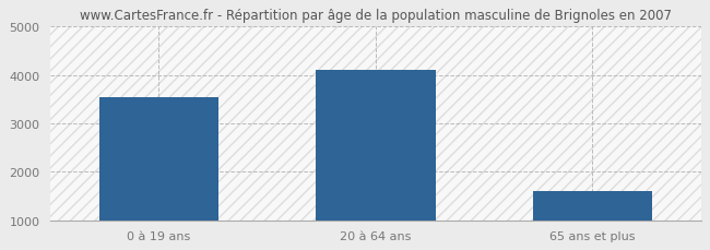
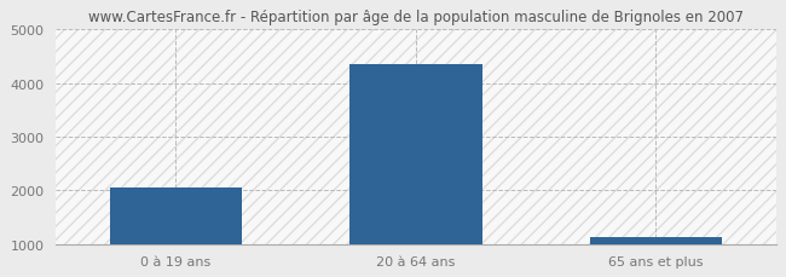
0 à 19 ans: 3550 -> 2060
20 à 64 ans: 4100 -> 4350
65 ans et plus: 1600 -> 1120
